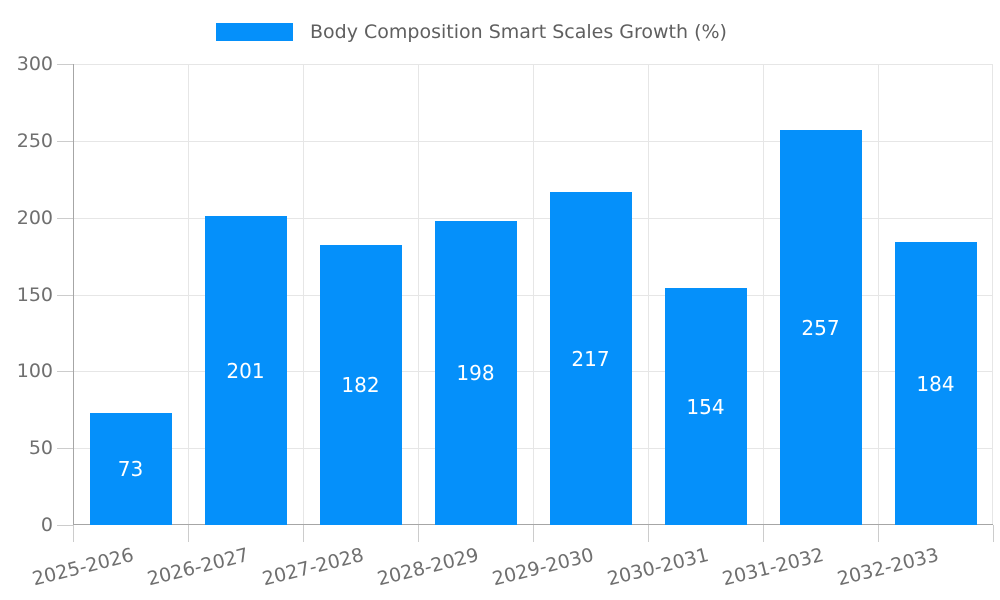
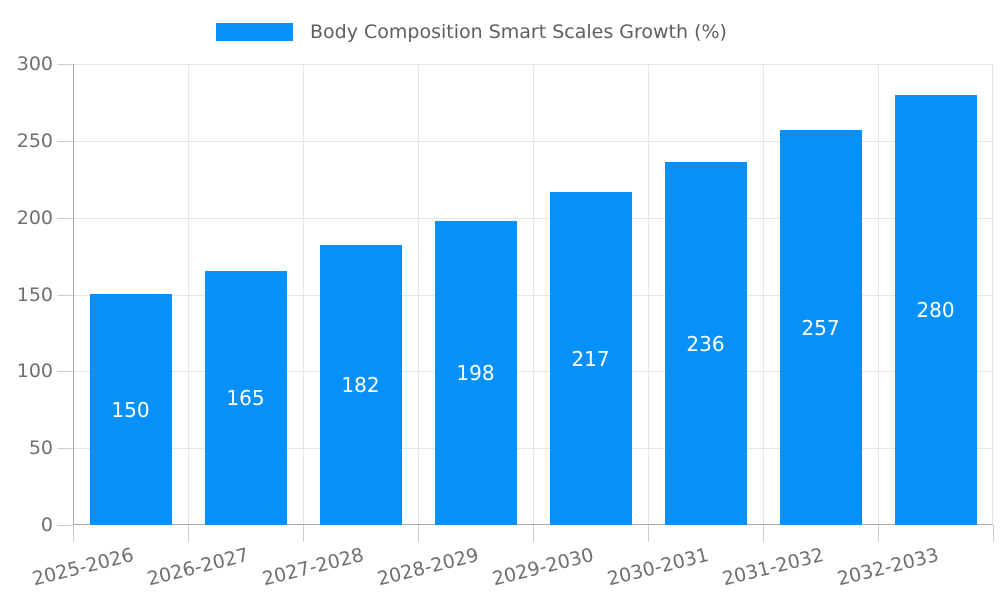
2025-2026: 73 -> 150
2026-2027: 201 -> 165
2030-2031: 154 -> 236
2032-2033: 184 -> 280
